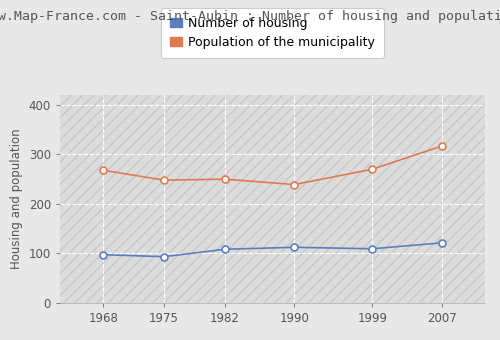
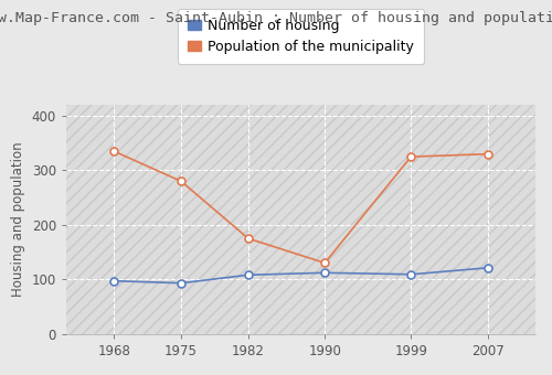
Population of the municipality/1968: 268 -> 335
Population of the municipality/1975: 248 -> 280
Population of the municipality/1982: 250 -> 175
Population of the municipality/1990: 239 -> 130
Population of the municipality/1999: 270 -> 325
Population of the municipality/2007: 317 -> 330
